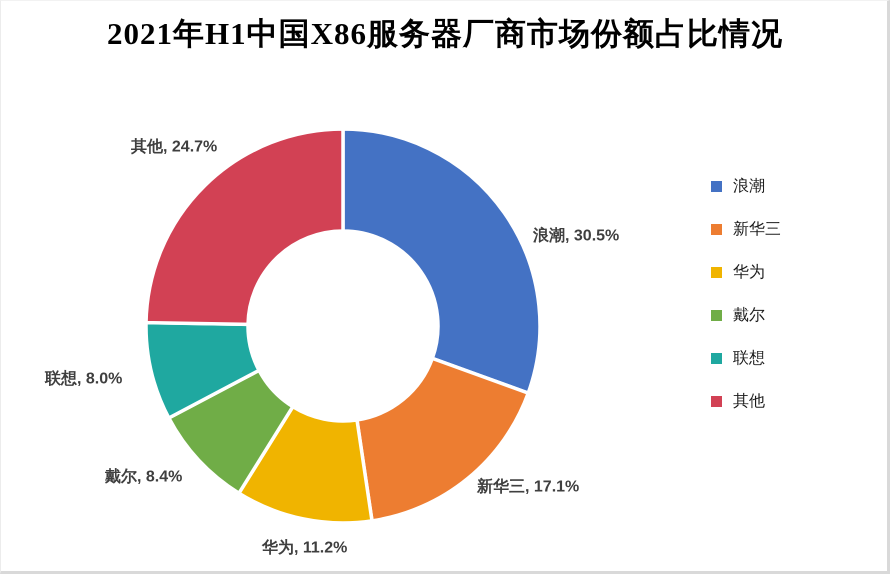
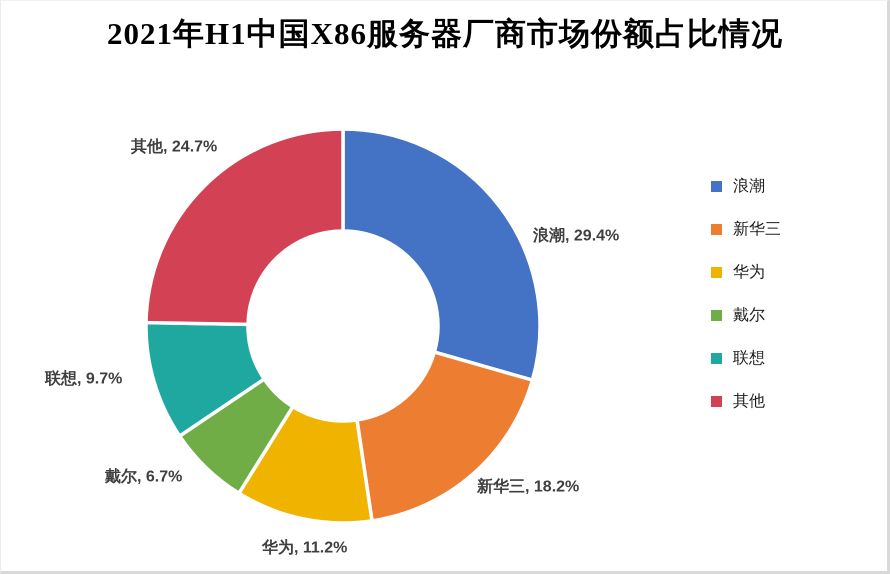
浪潮: 30.5% -> 29.4%
新华三: 17.1% -> 18.2%
戴尔: 8.4% -> 6.7%
联想: 8.0% -> 9.7%
